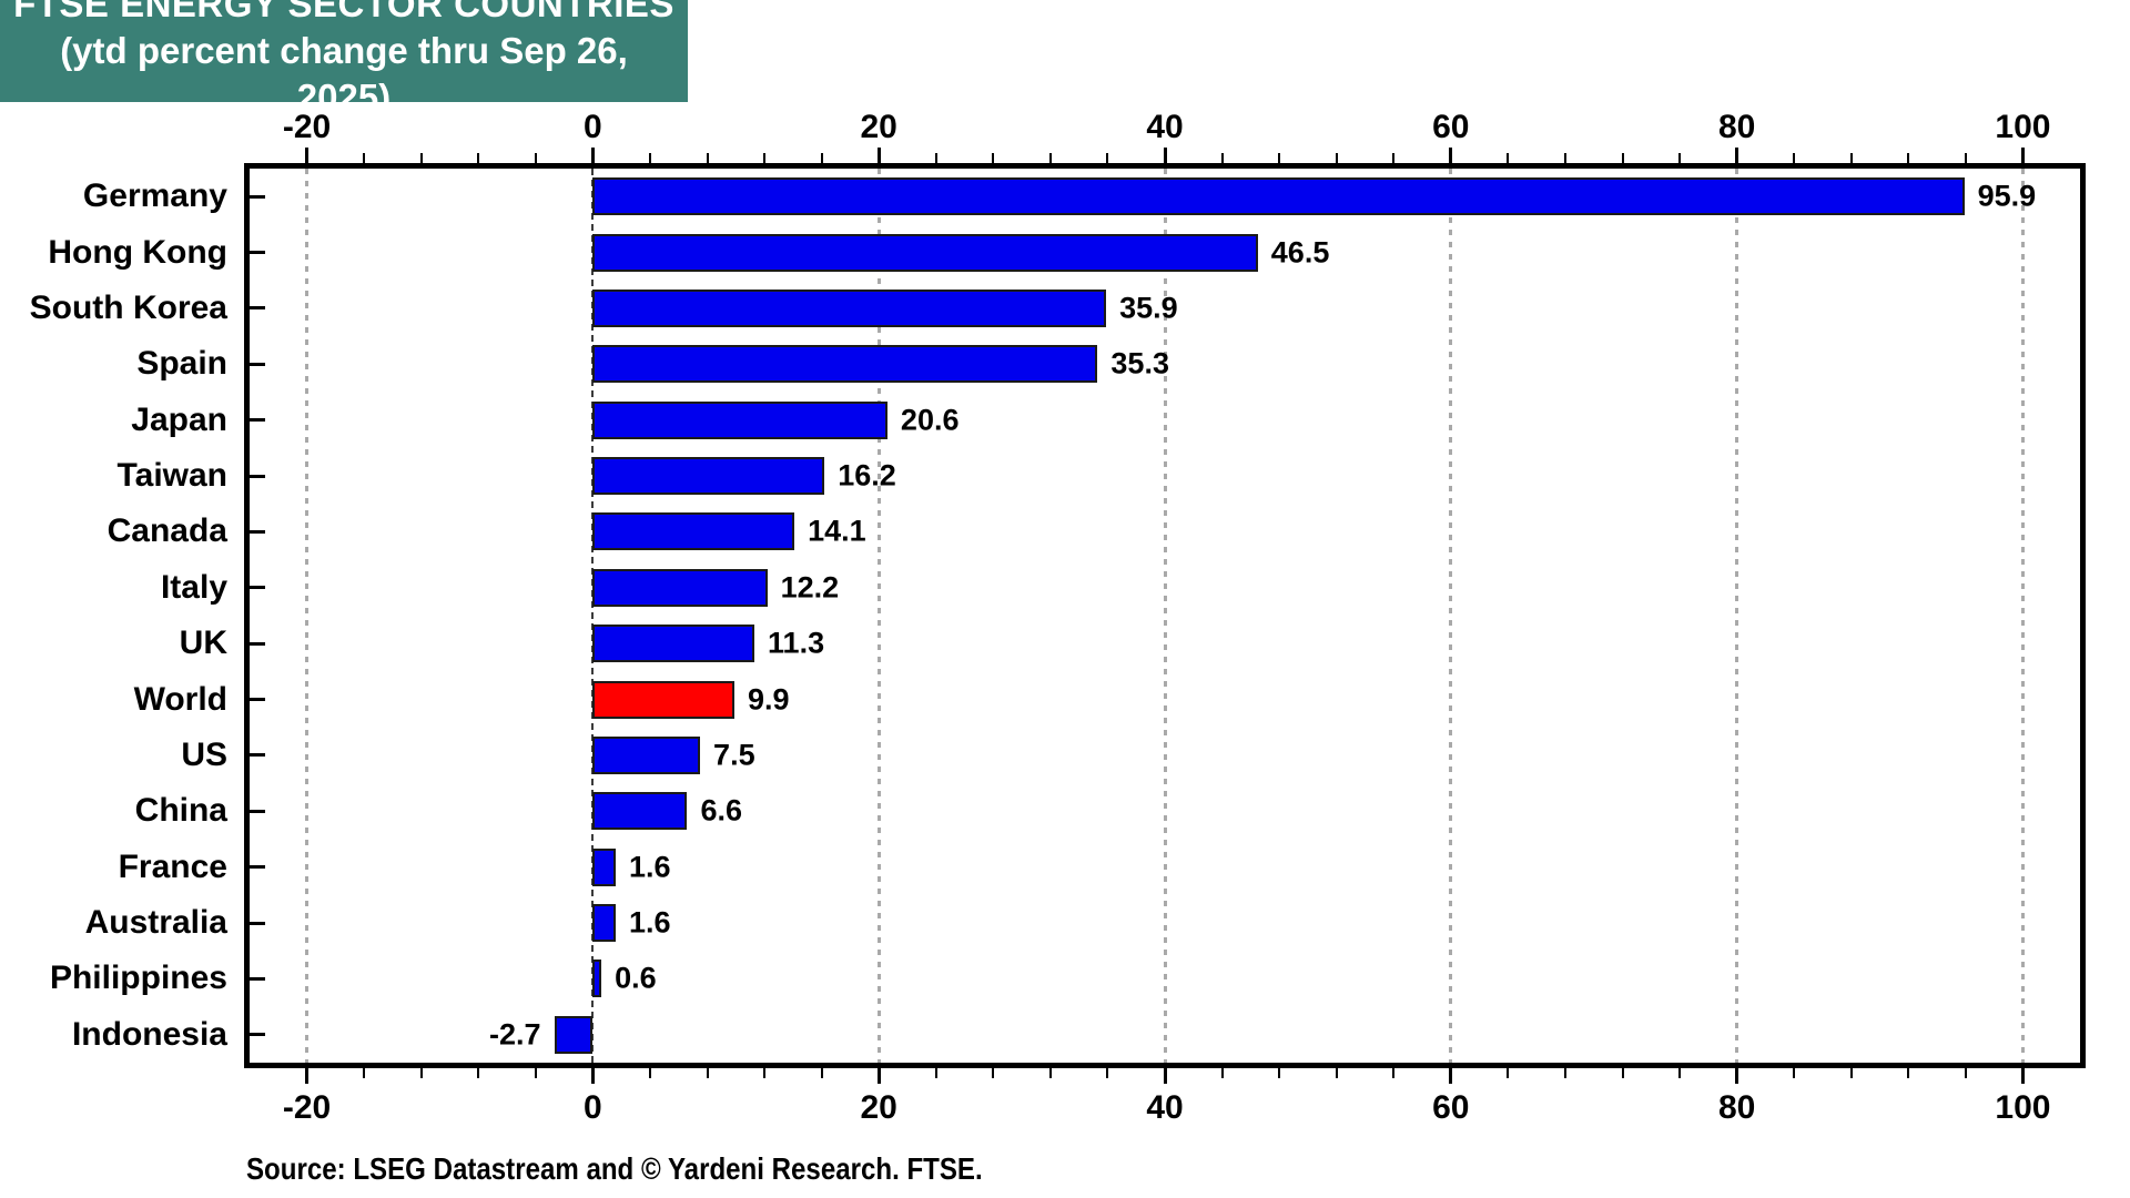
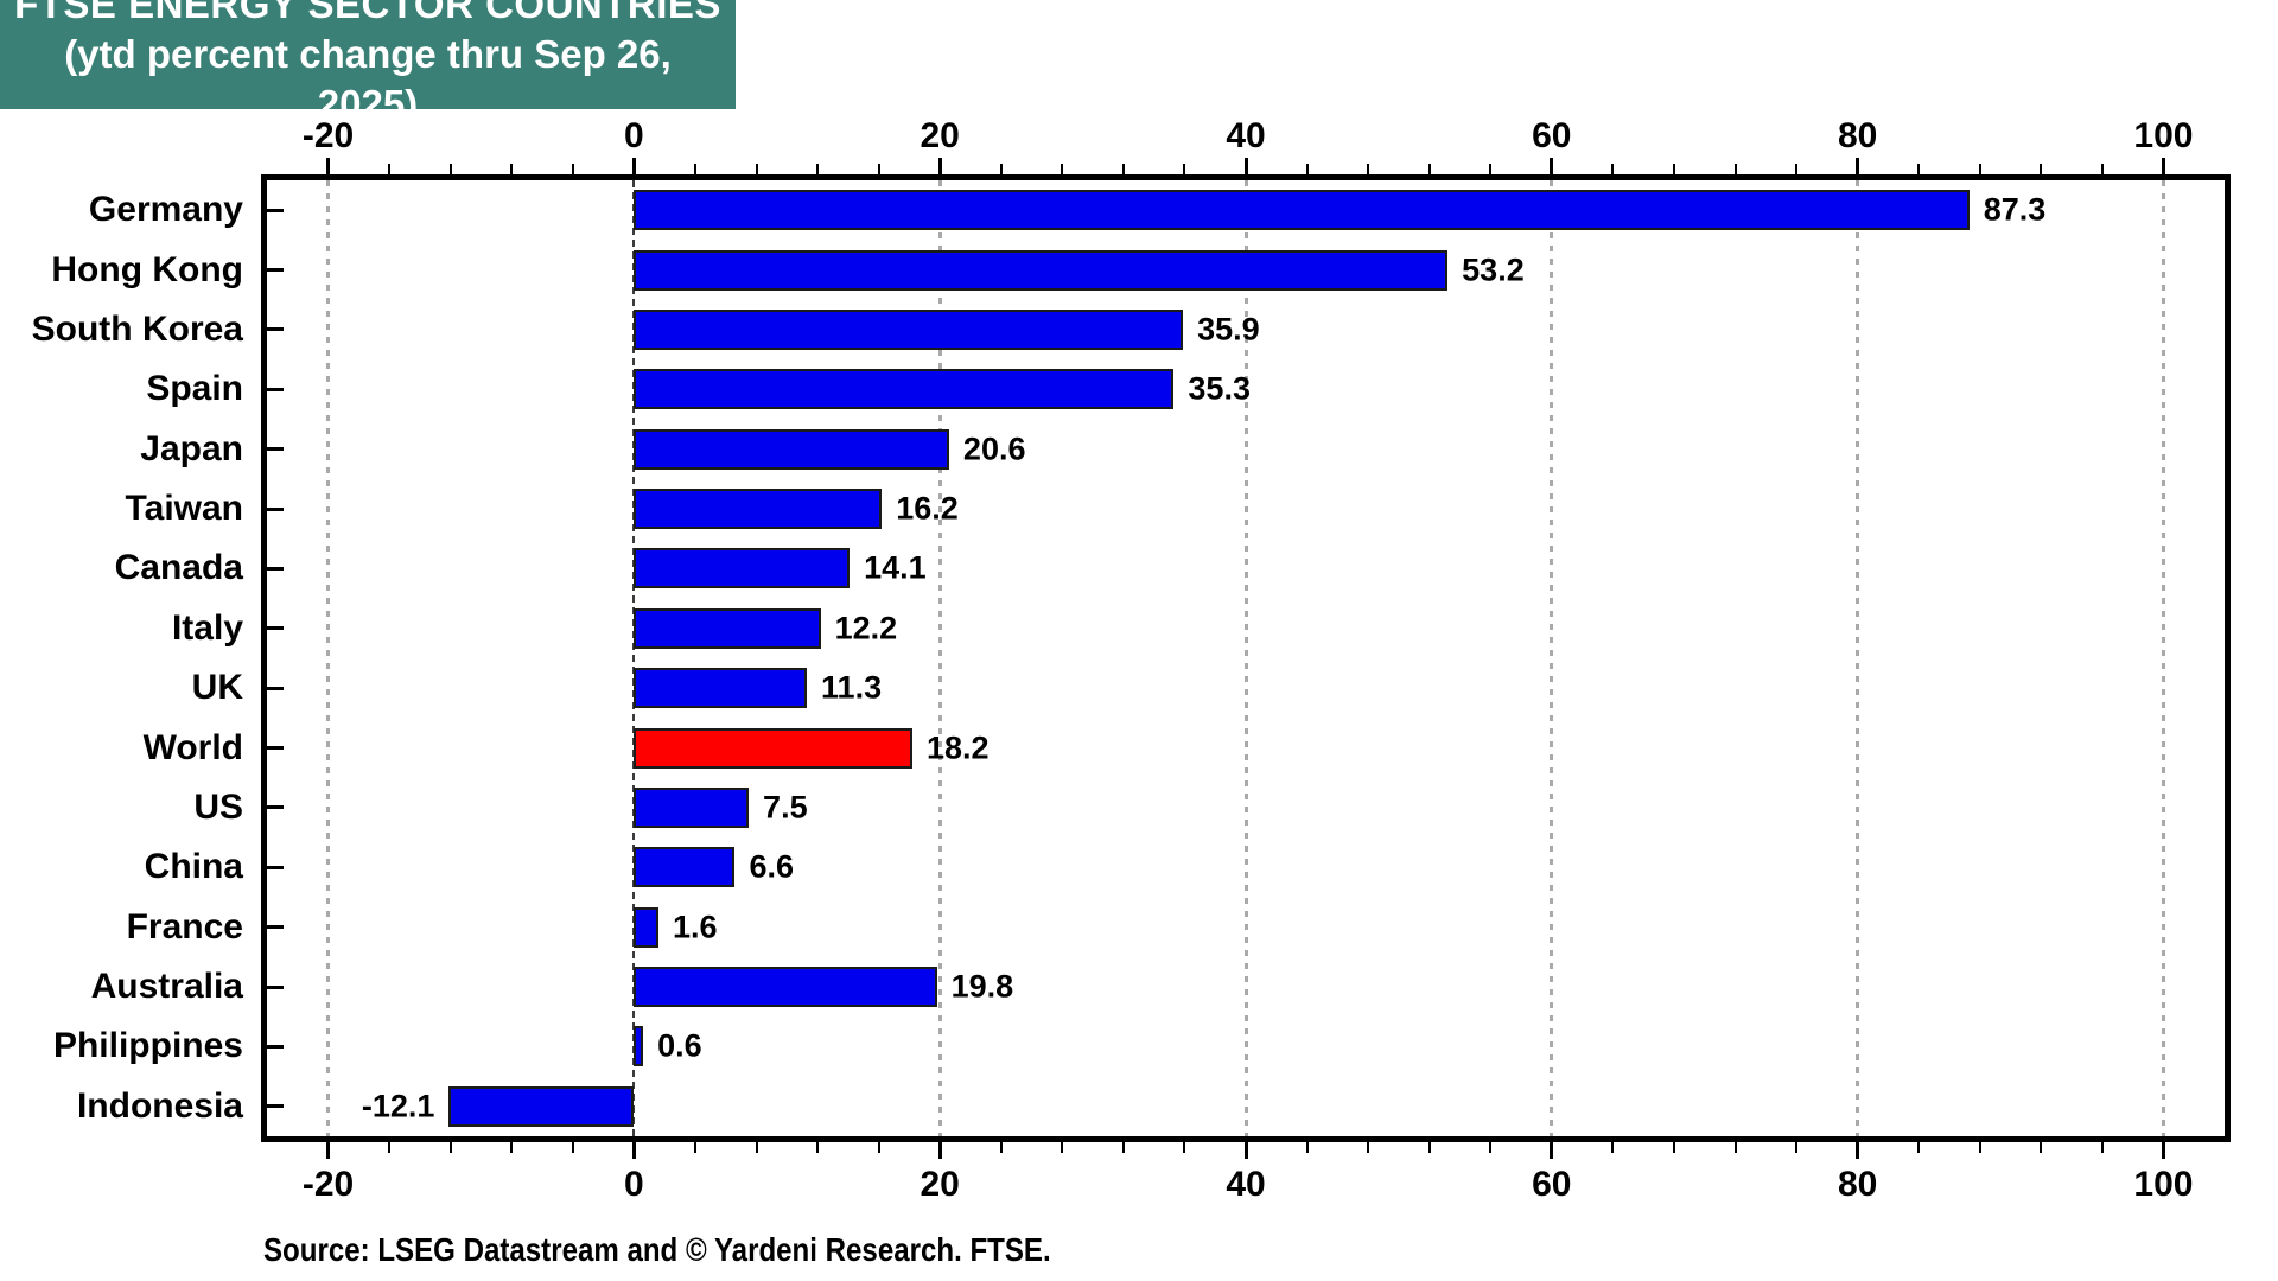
Germany: 95.9 -> 87.3
Hong Kong: 46.5 -> 53.2
World: 9.9 -> 18.2
Australia: 1.6 -> 19.8
Indonesia: -2.7 -> -12.1
